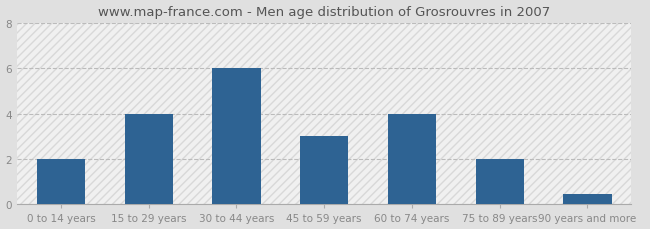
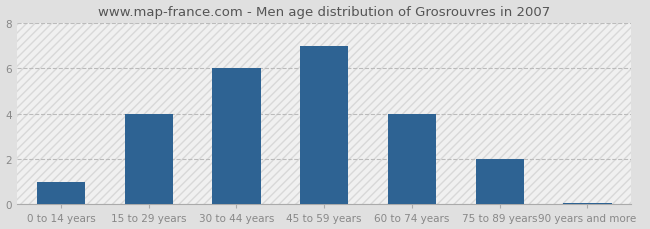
0 to 14 years: 2.00 -> 1.00
45 to 59 years: 3.00 -> 7.00
90 years and more: 0.45 -> 0.07
